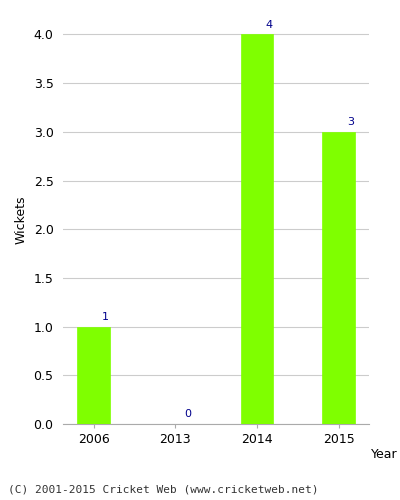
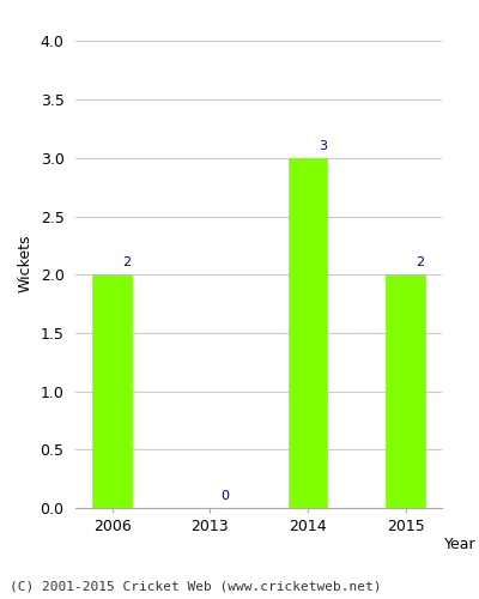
2006: 1 -> 2
2014: 4 -> 3
2015: 3 -> 2
